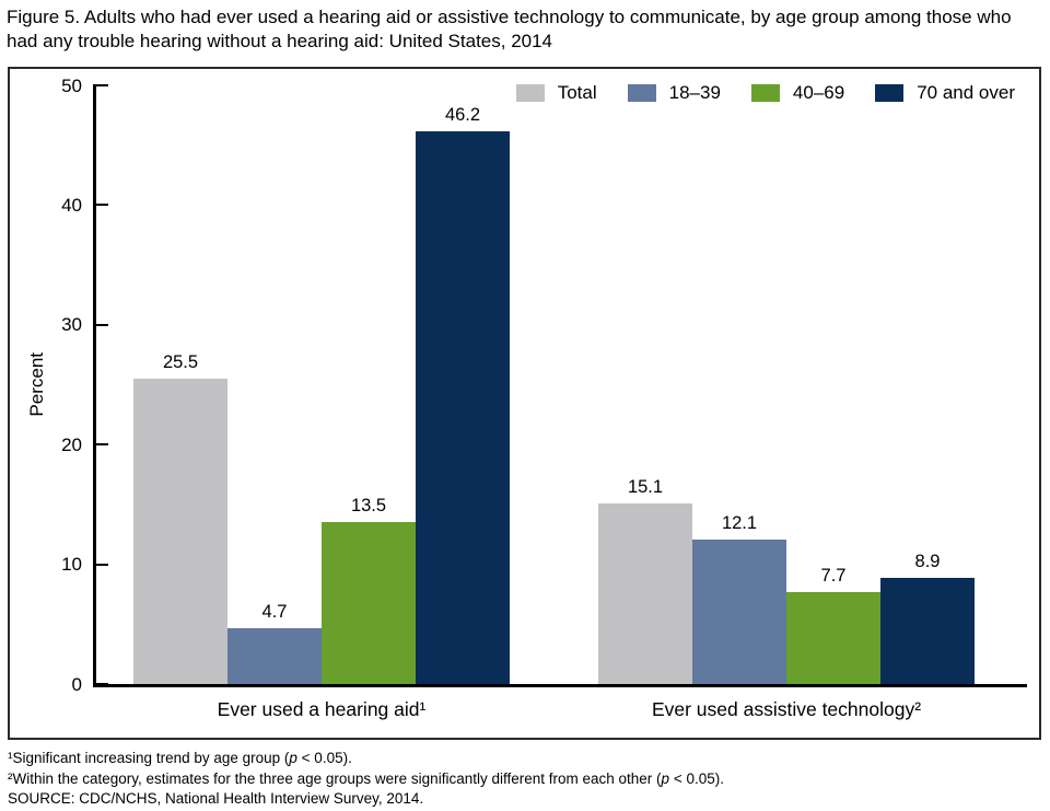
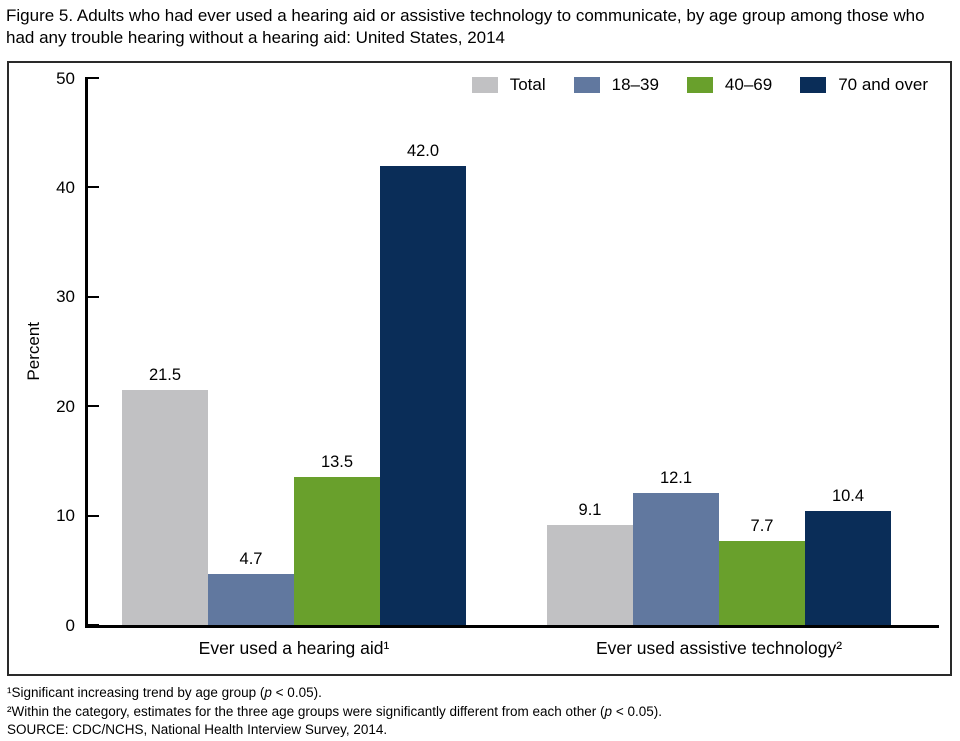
Total/Ever used a hearing aid¹: 25.5 -> 21.5
70 and over/Ever used a hearing aid¹: 46.2 -> 42.0
Total/Ever used assistive technology²: 15.1 -> 9.1
70 and over/Ever used assistive technology²: 8.9 -> 10.4
